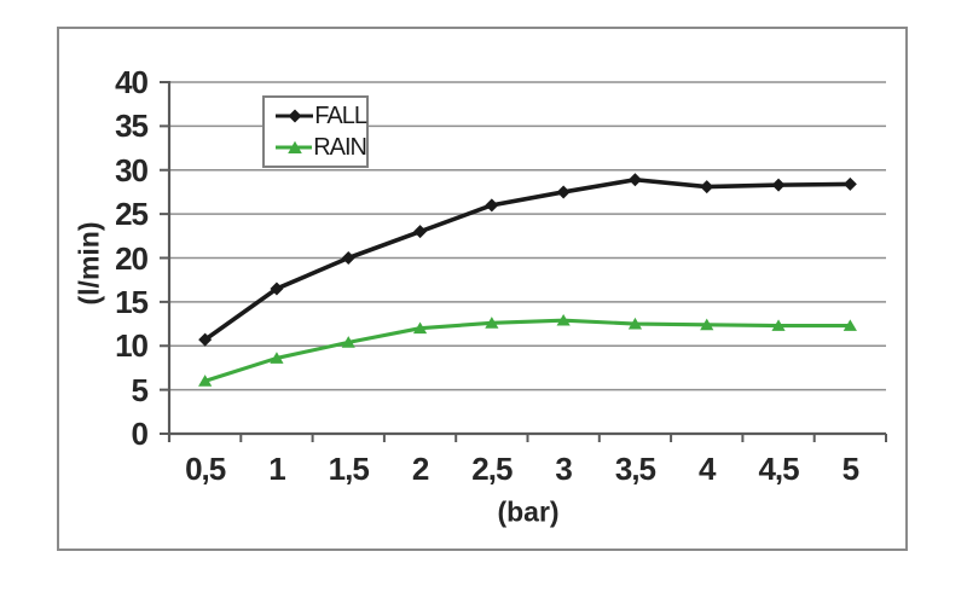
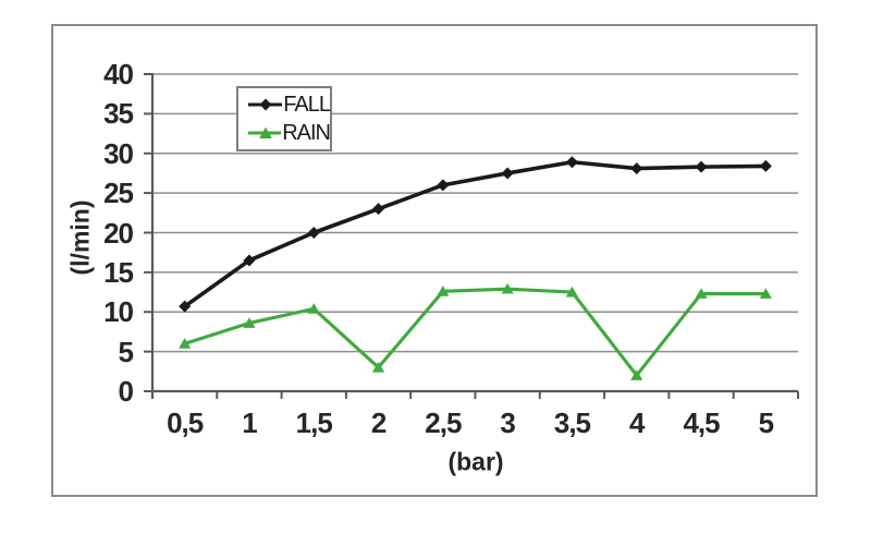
RAIN/2: 12 -> 3
RAIN/4: 12 -> 2
